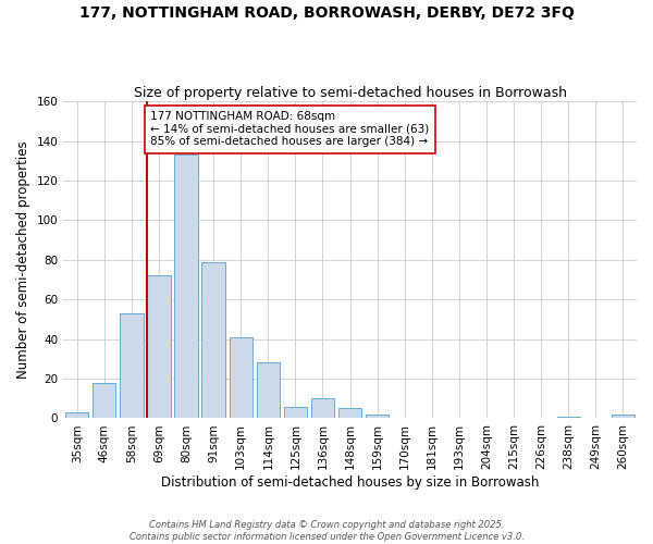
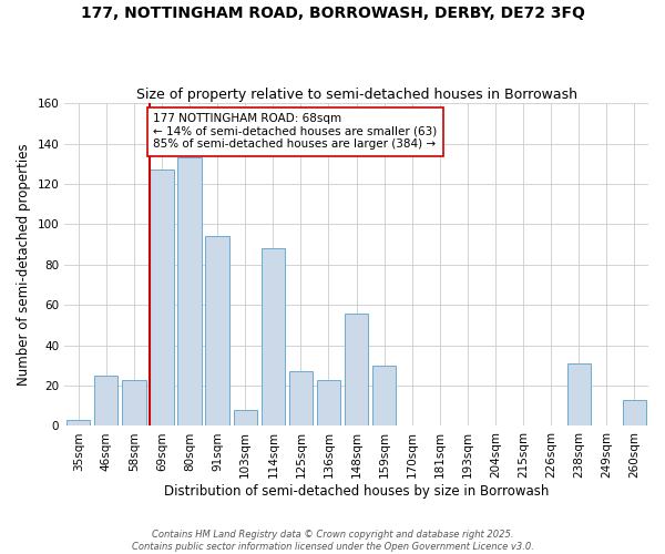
46sqm: 18 -> 25
58sqm: 53 -> 23
69sqm: 72 -> 127
91sqm: 79 -> 94
103sqm: 41 -> 8
114sqm: 28 -> 88
125sqm: 6 -> 27
136sqm: 10 -> 23
148sqm: 5 -> 56
159sqm: 2 -> 30
238sqm: 1 -> 31
260sqm: 2 -> 13
